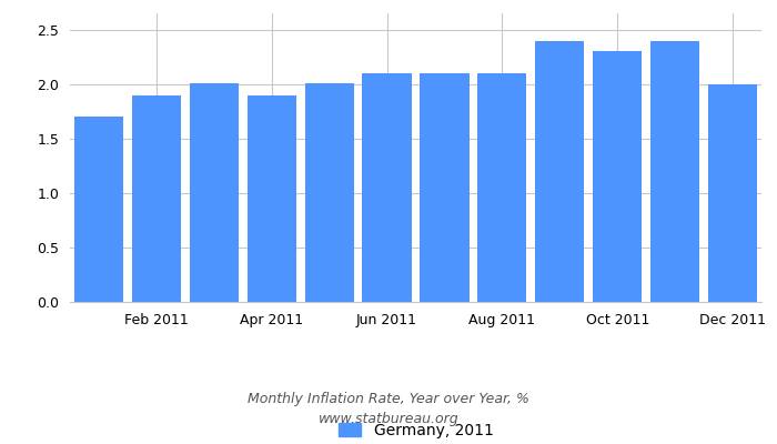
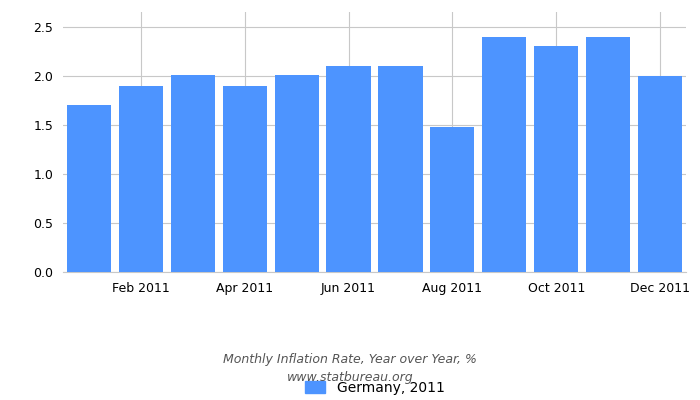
Aug 2011: 2.10 -> 1.48
